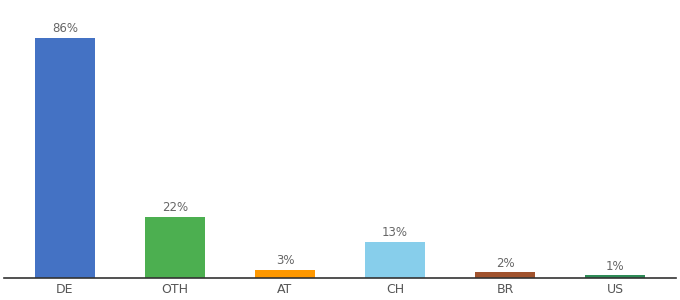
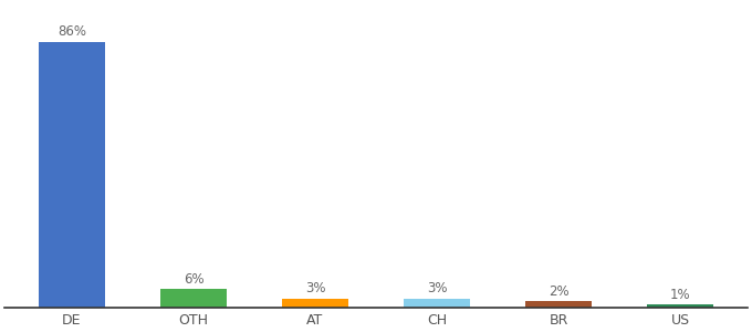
OTH: 22% -> 6%
CH: 13% -> 3%
